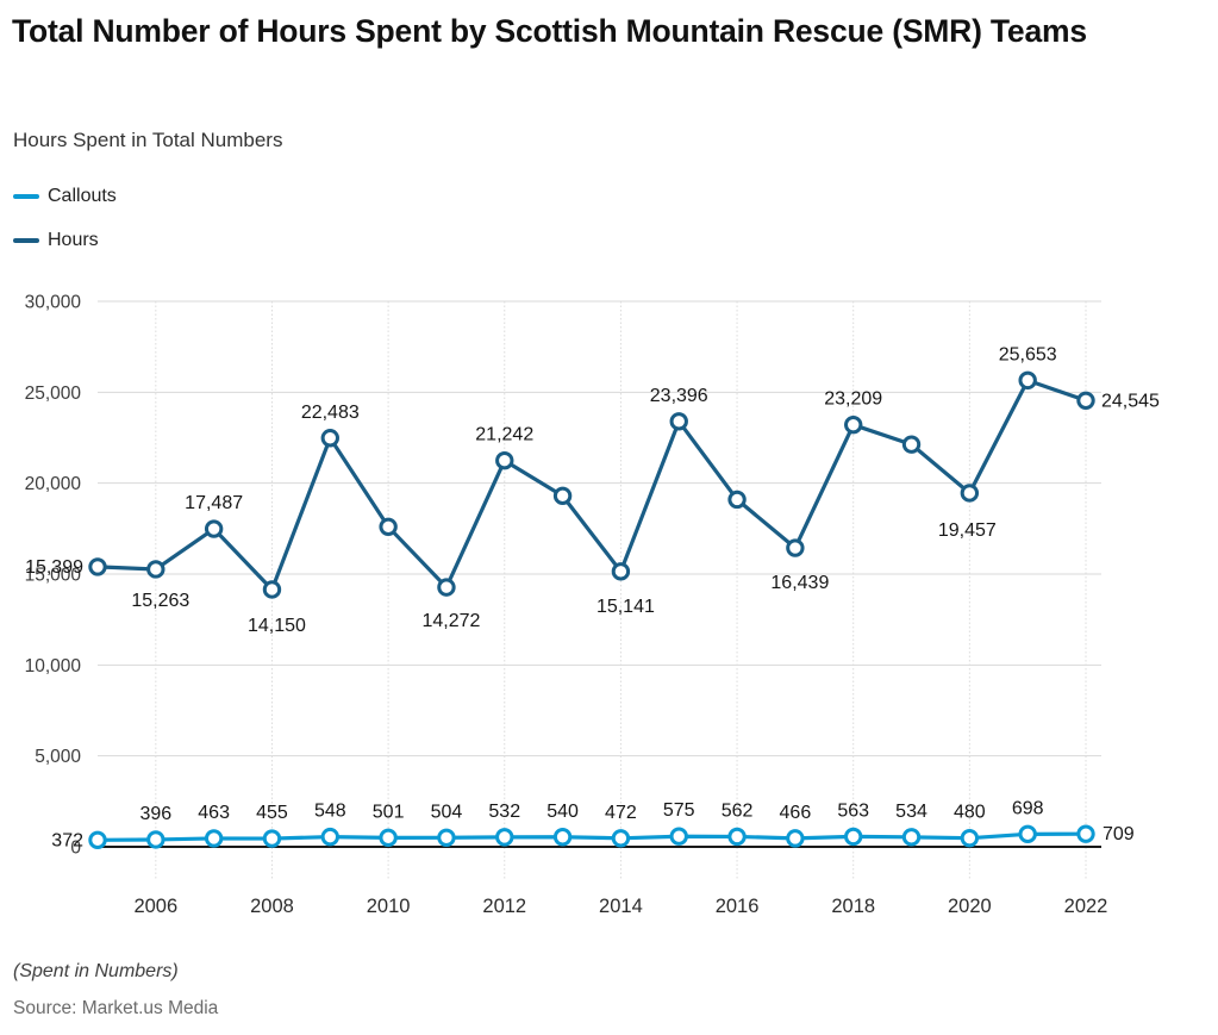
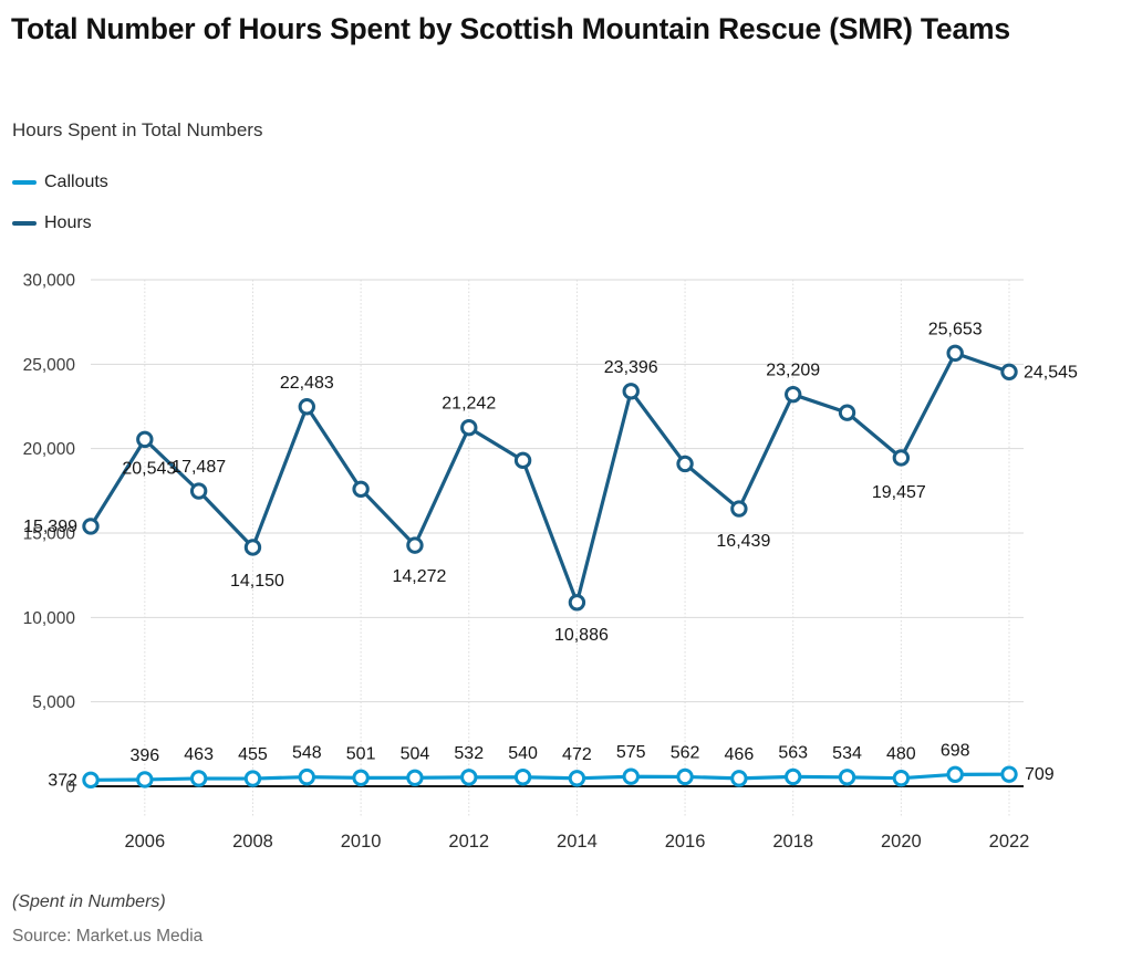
Hours/2006: 15,263 -> 20,543
Hours/2014: 15,141 -> 10,886
